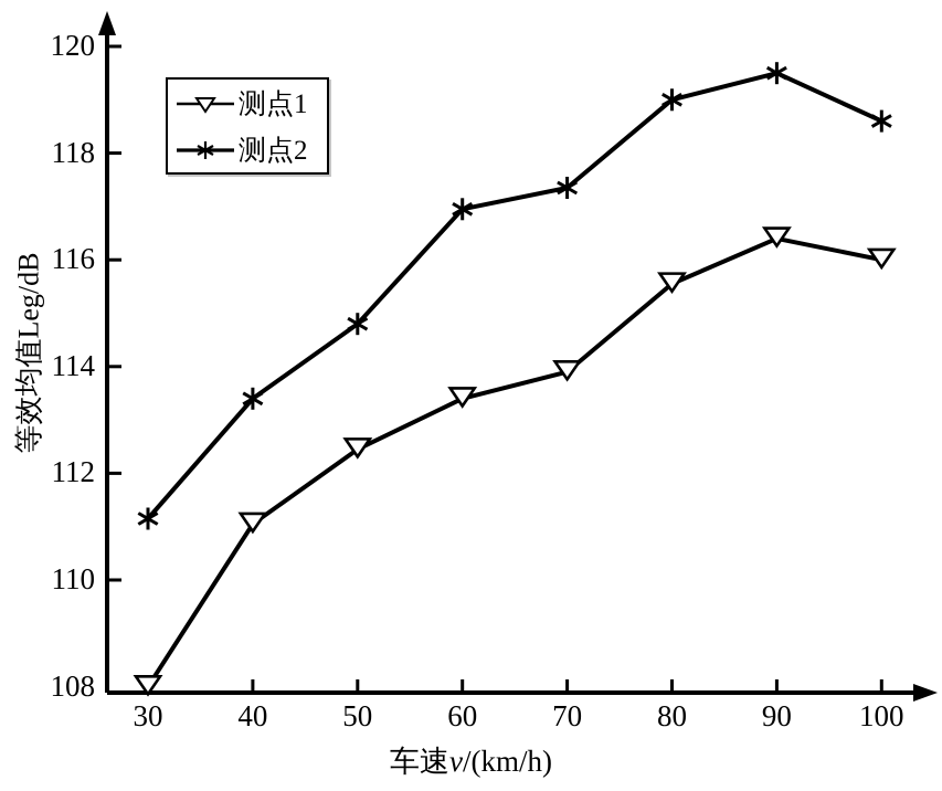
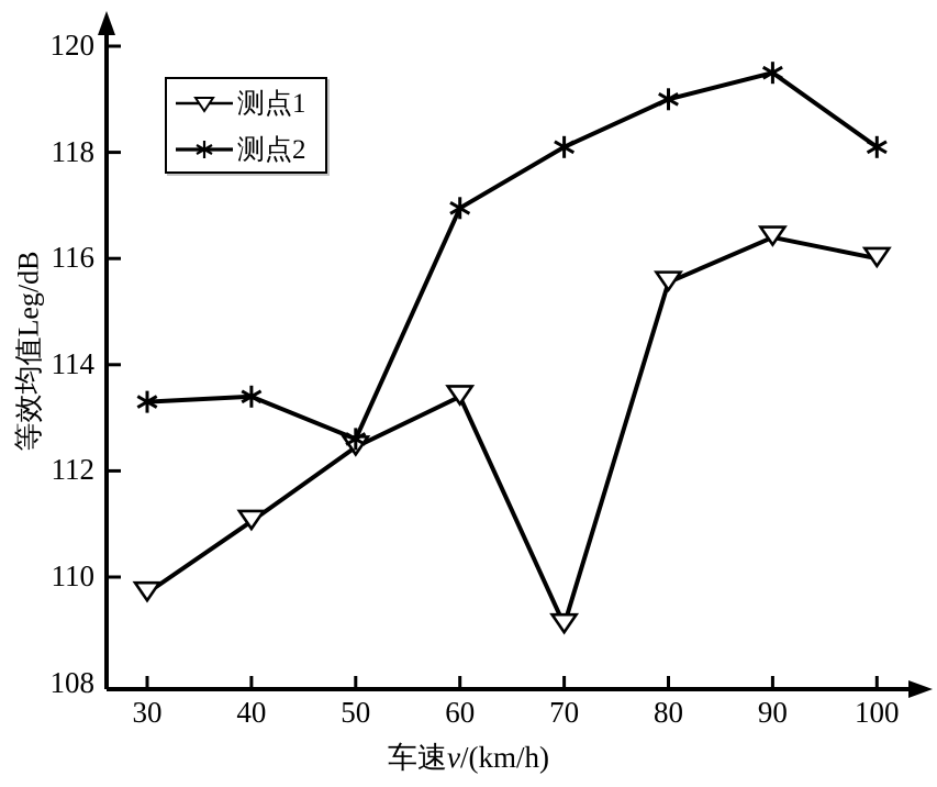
测点1/30: 108.0 -> 109.7
测点2/30: 111.2 -> 113.3
测点2/50: 114.8 -> 112.6
测点1/70: 113.9 -> 109.1
测点2/70: 117.3 -> 118.1
测点2/100: 118.6 -> 118.1
